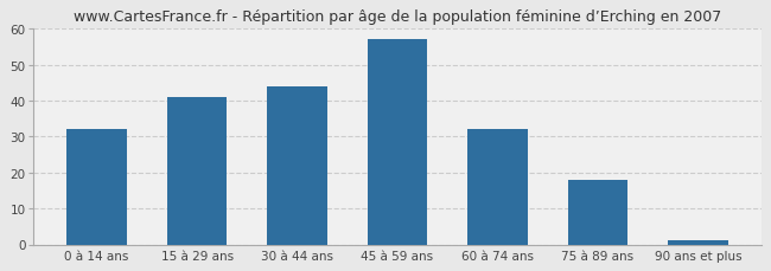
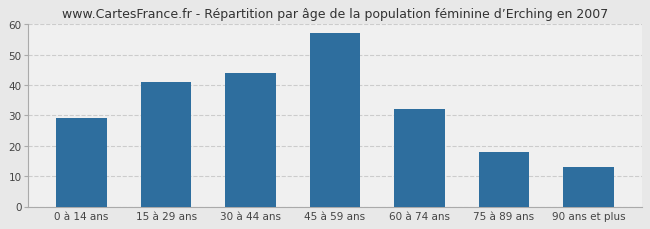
0 à 14 ans: 32 -> 29
90 ans et plus: 1 -> 13
